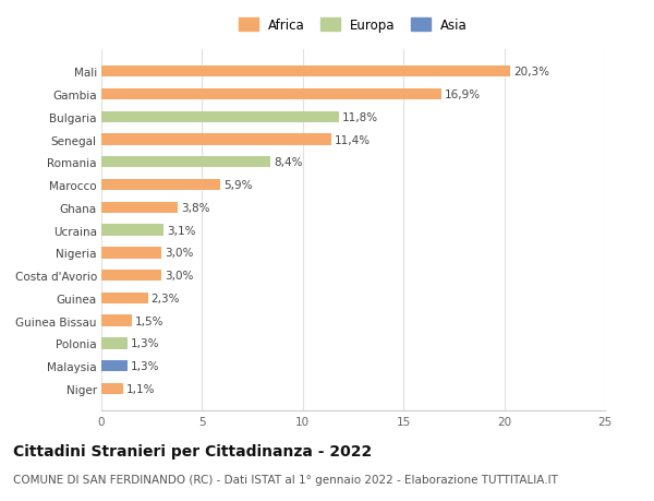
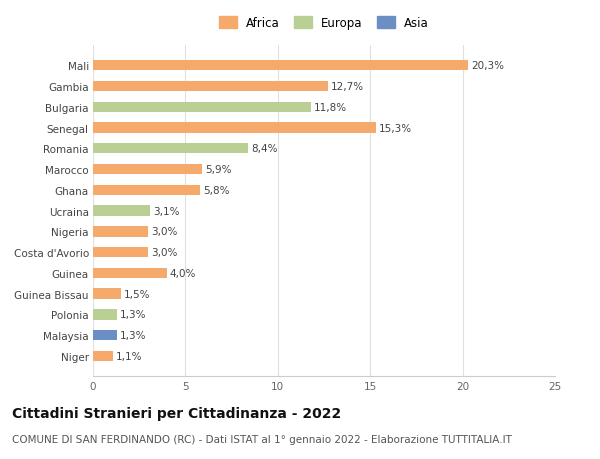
Gambia: 16,9% -> 12,7%
Senegal: 11,4% -> 15,3%
Ghana: 3,8% -> 5,8%
Guinea: 2,3% -> 4,0%
